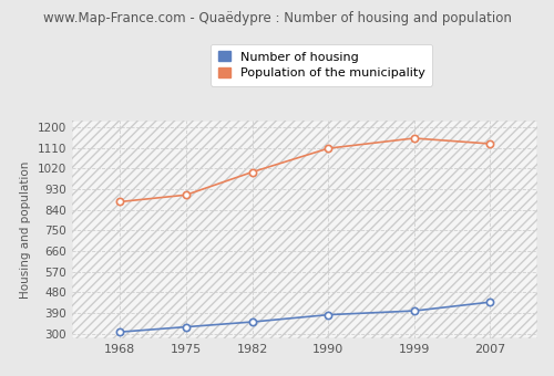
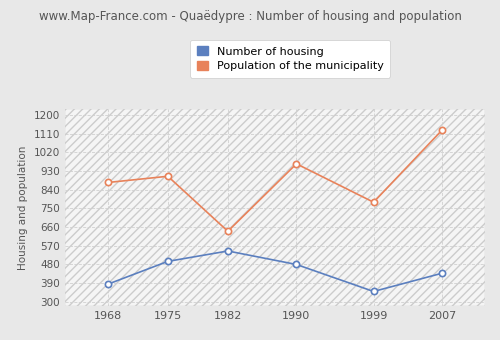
Number of housing/1968: 308 -> 385
Number of housing/1975: 330 -> 495
Number of housing/1982: 352 -> 545
Population of the municipality/1982: 1005 -> 640
Number of housing/1990: 383 -> 480
Population of the municipality/1990: 1108 -> 965
Number of housing/1999: 400 -> 350
Population of the municipality/1999: 1152 -> 780
